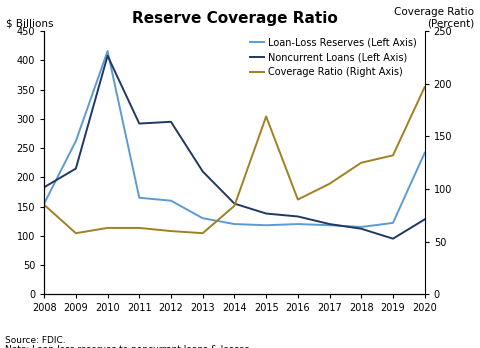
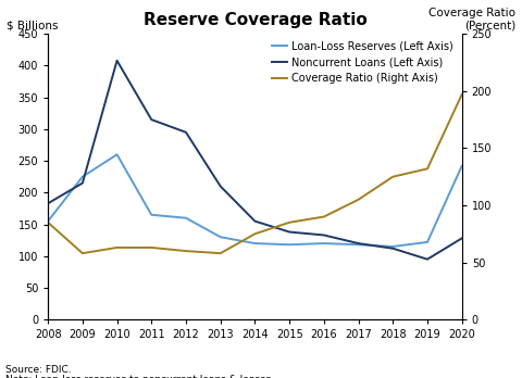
Loan-Loss Reserves (Left Axis)/2009: 262 -> 225
Loan-Loss Reserves (Left Axis)/2010: 416 -> 260
Noncurrent Loans (Left Axis)/2011: 292 -> 315
Coverage Ratio (Right Axis)/2014: 84 -> 75
Coverage Ratio (Right Axis)/2015: 169 -> 85
